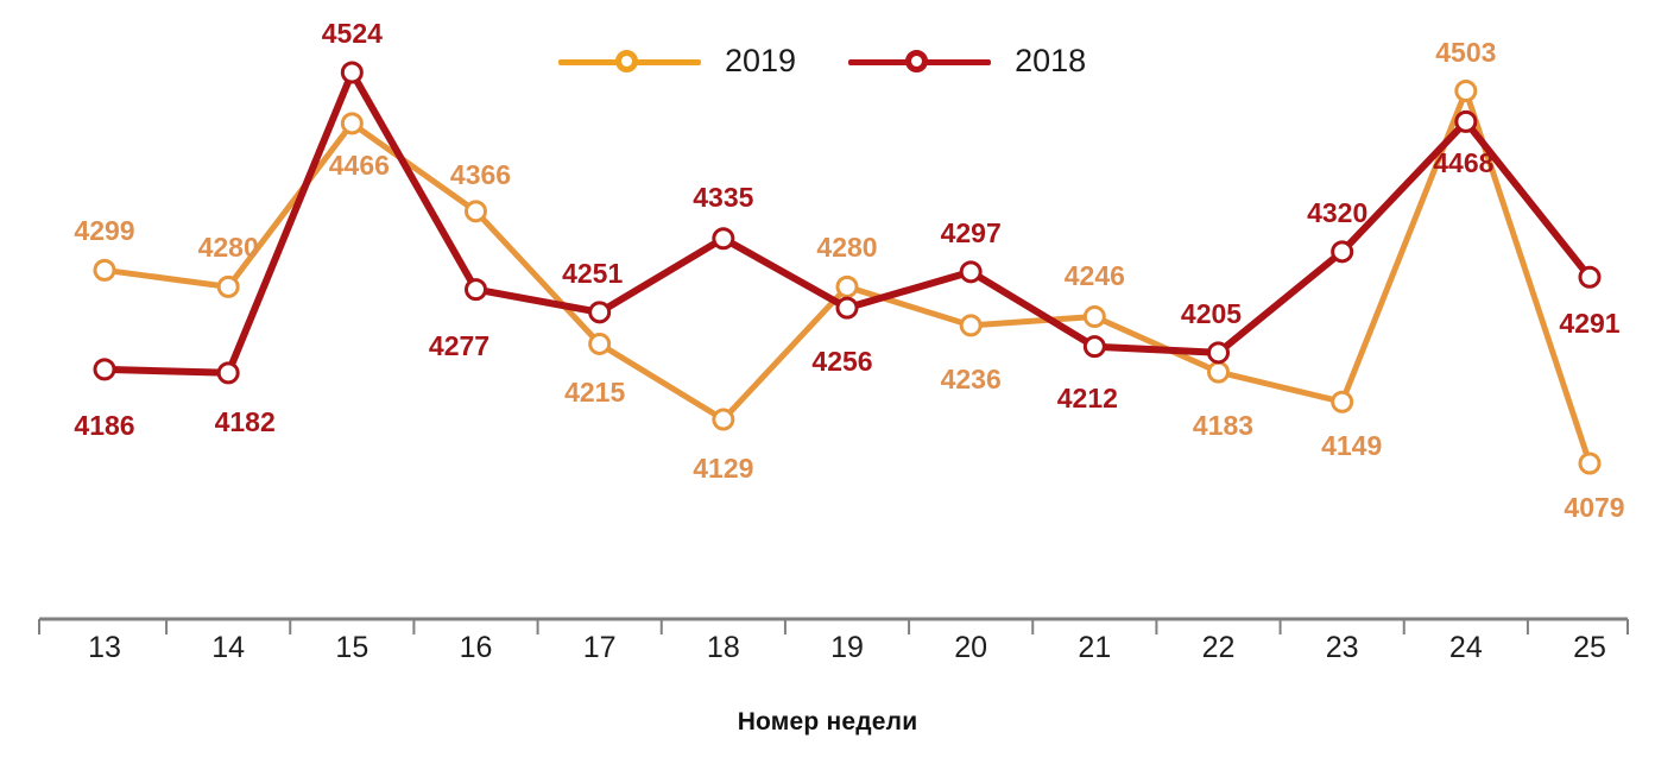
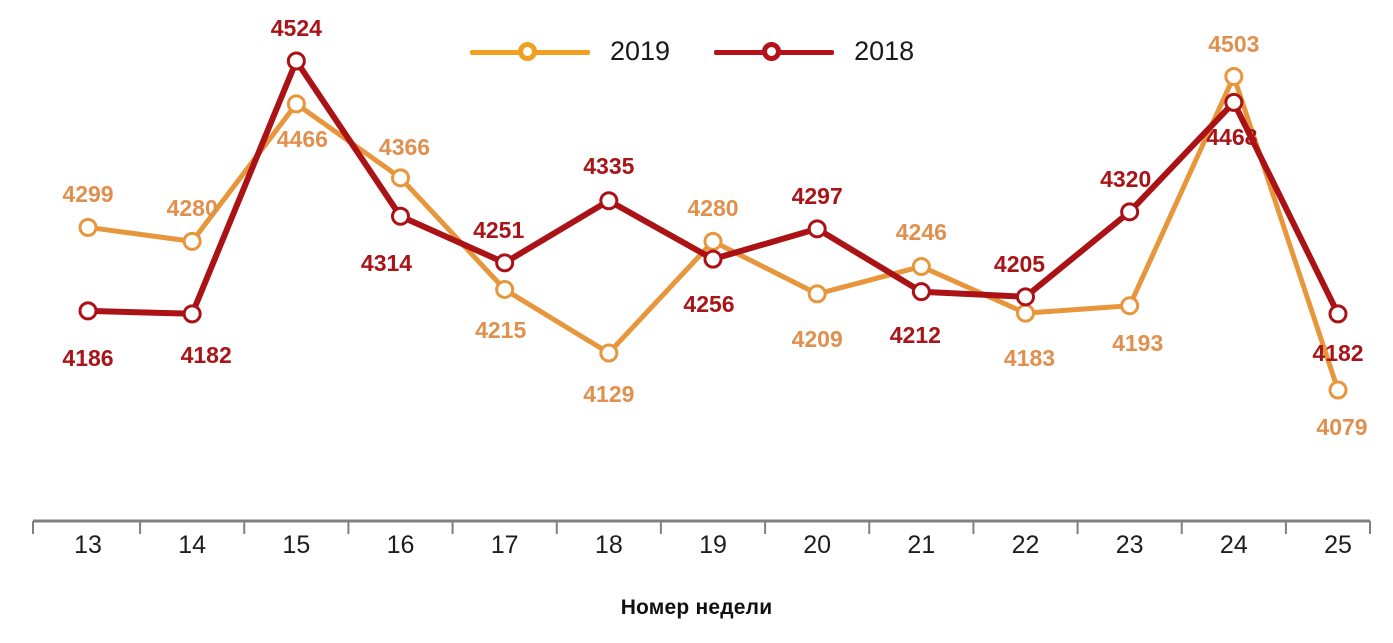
2018/16: 4277 -> 4314
2019/20: 4236 -> 4209
2019/23: 4149 -> 4193
2018/25: 4291 -> 4182
